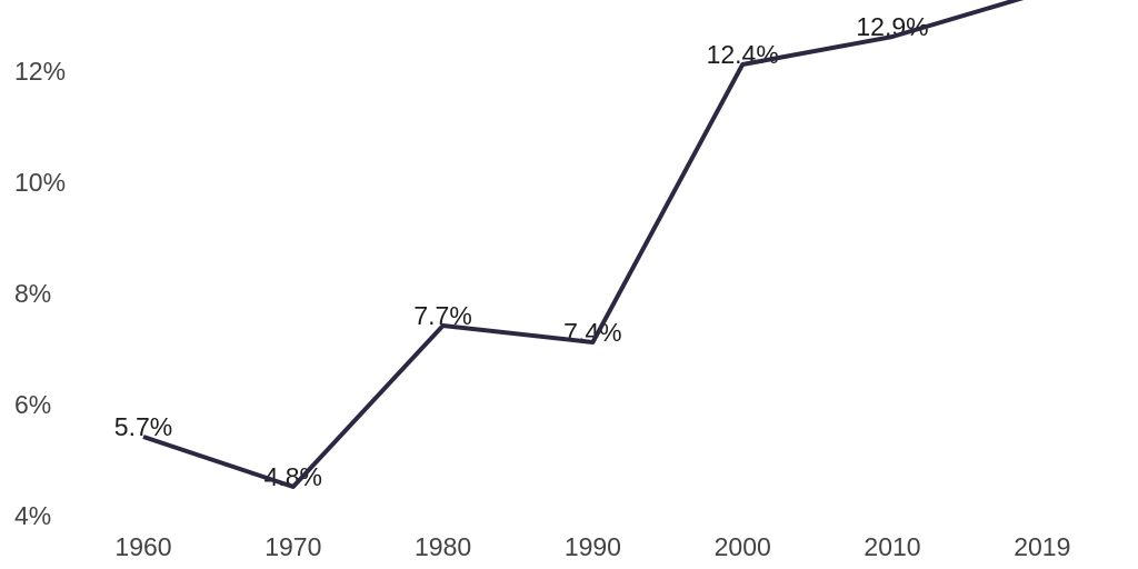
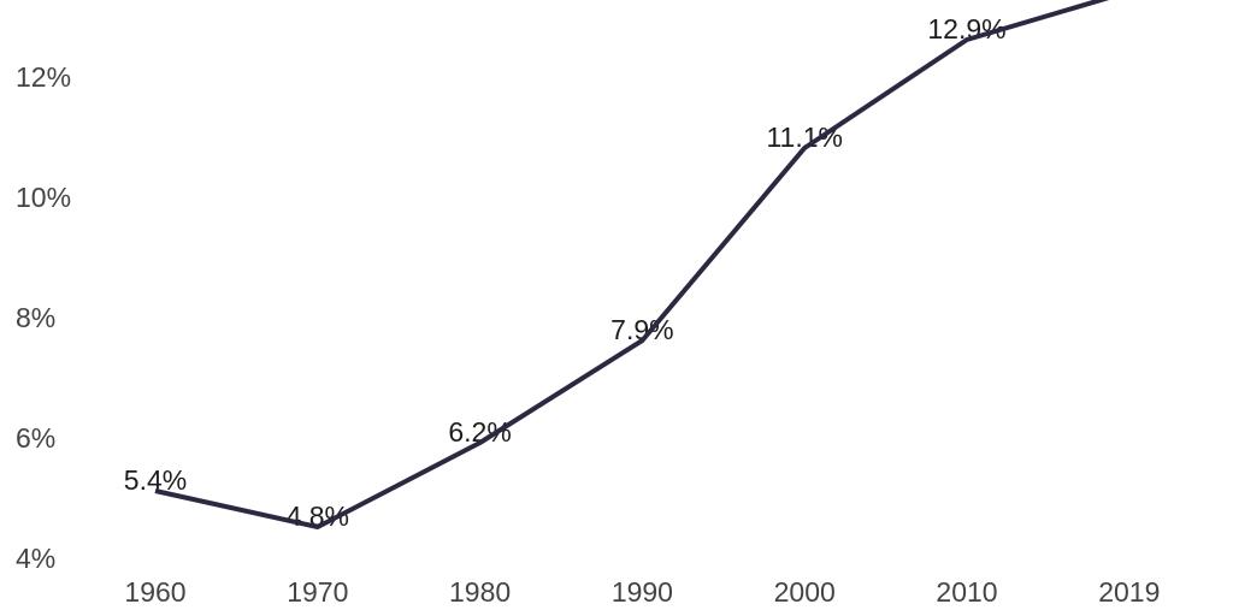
1960: 5.7% -> 5.4%
1980: 7.7% -> 6.2%
1990: 7.4% -> 7.9%
2000: 12.4% -> 11.1%
